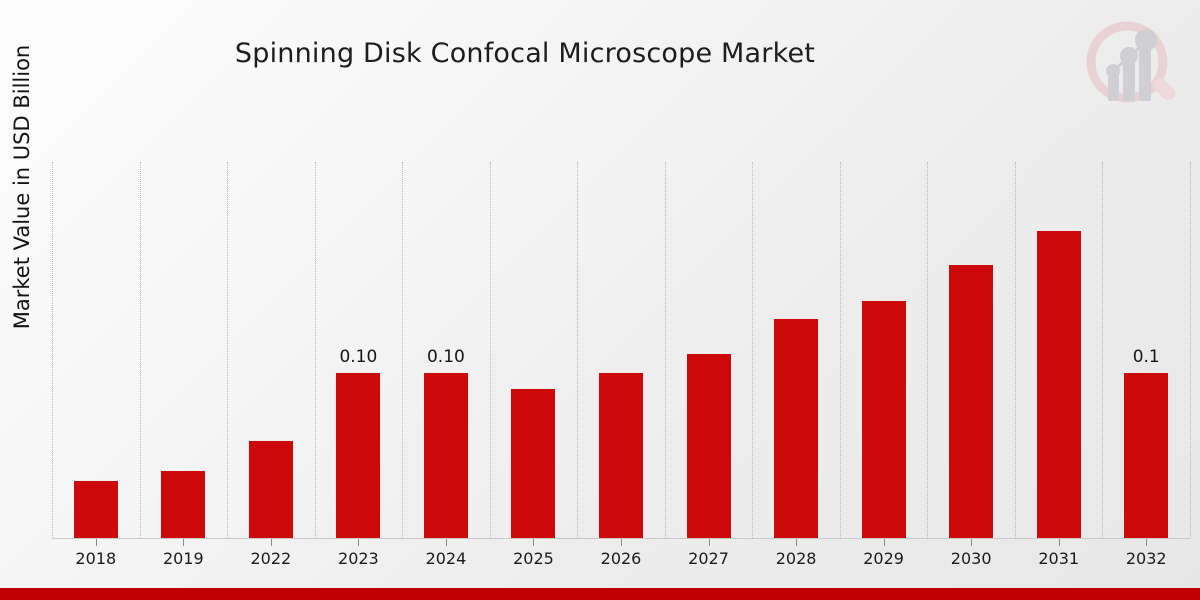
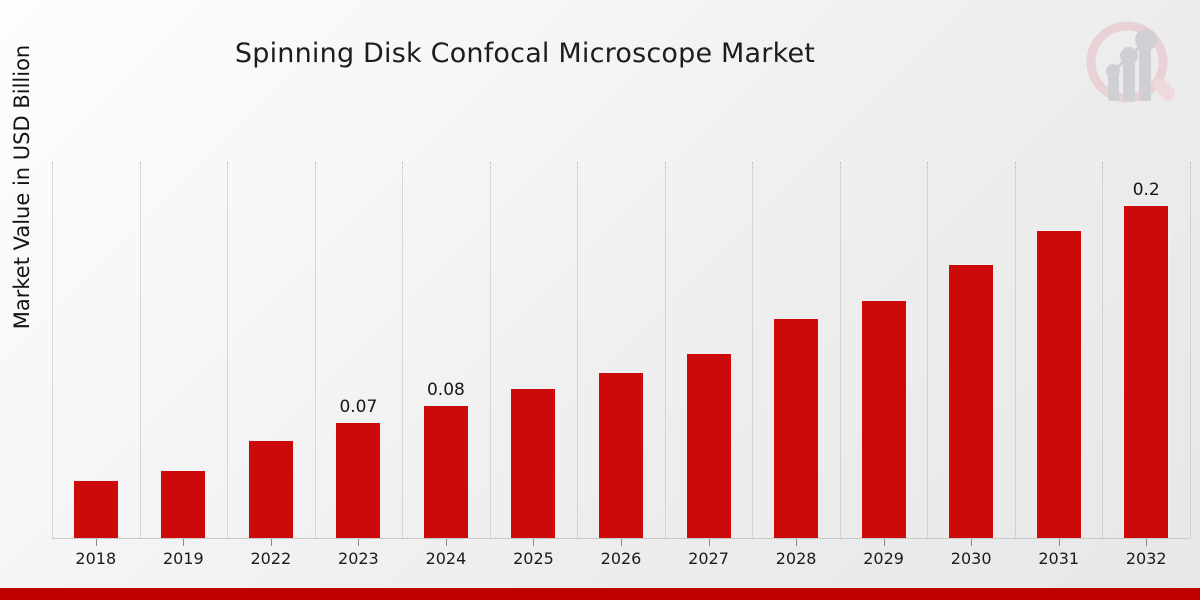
2023: 0.10 -> 0.07
2024: 0.10 -> 0.08
2032: 0.1 -> 0.2
